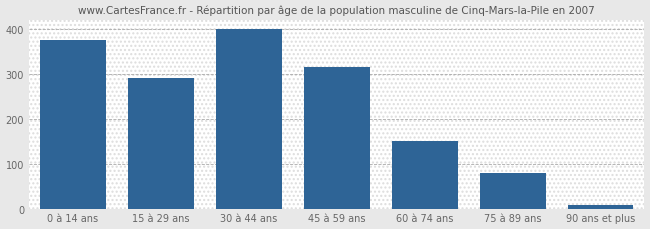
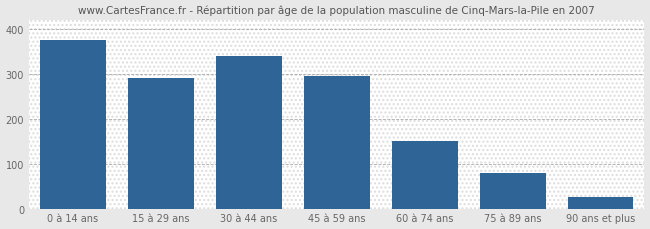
30 à 44 ans: 400 -> 340
45 à 59 ans: 315 -> 295
90 ans et plus: 8 -> 25
